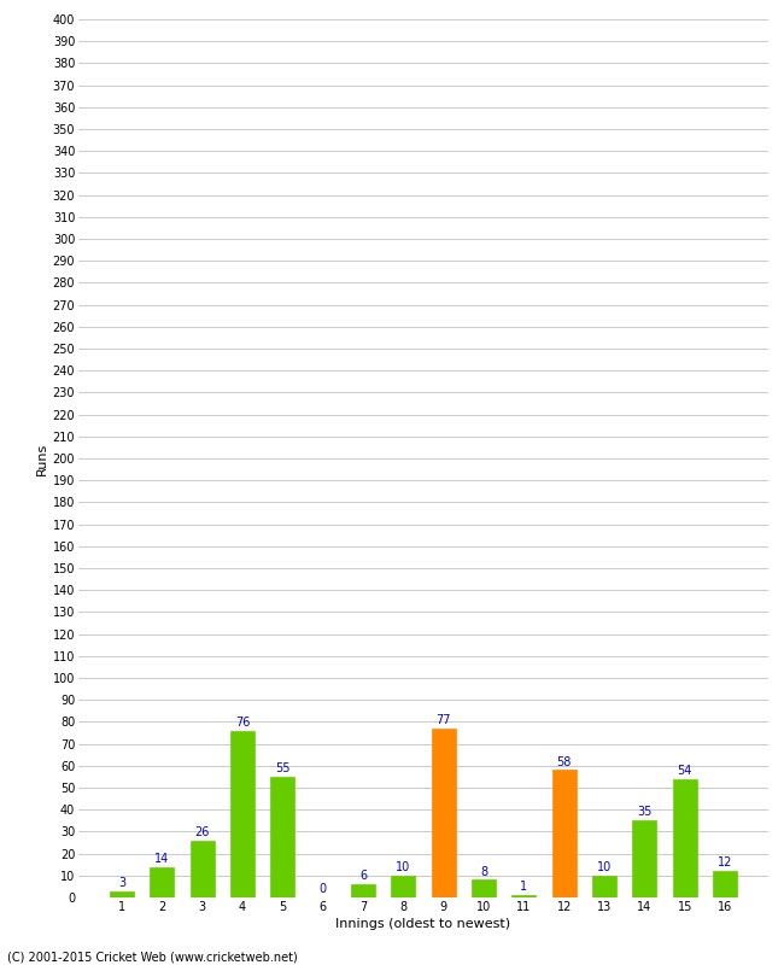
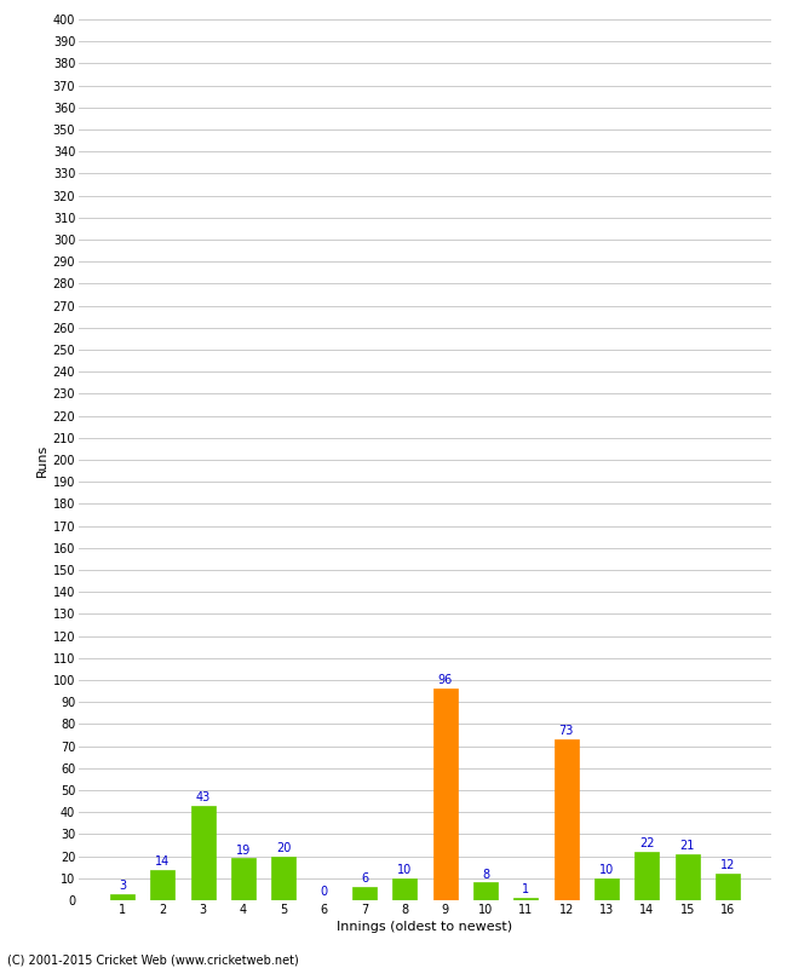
3: 26 -> 43
4: 76 -> 19
5: 55 -> 20
9: 77 -> 96
12: 58 -> 73
14: 35 -> 22
15: 54 -> 21
